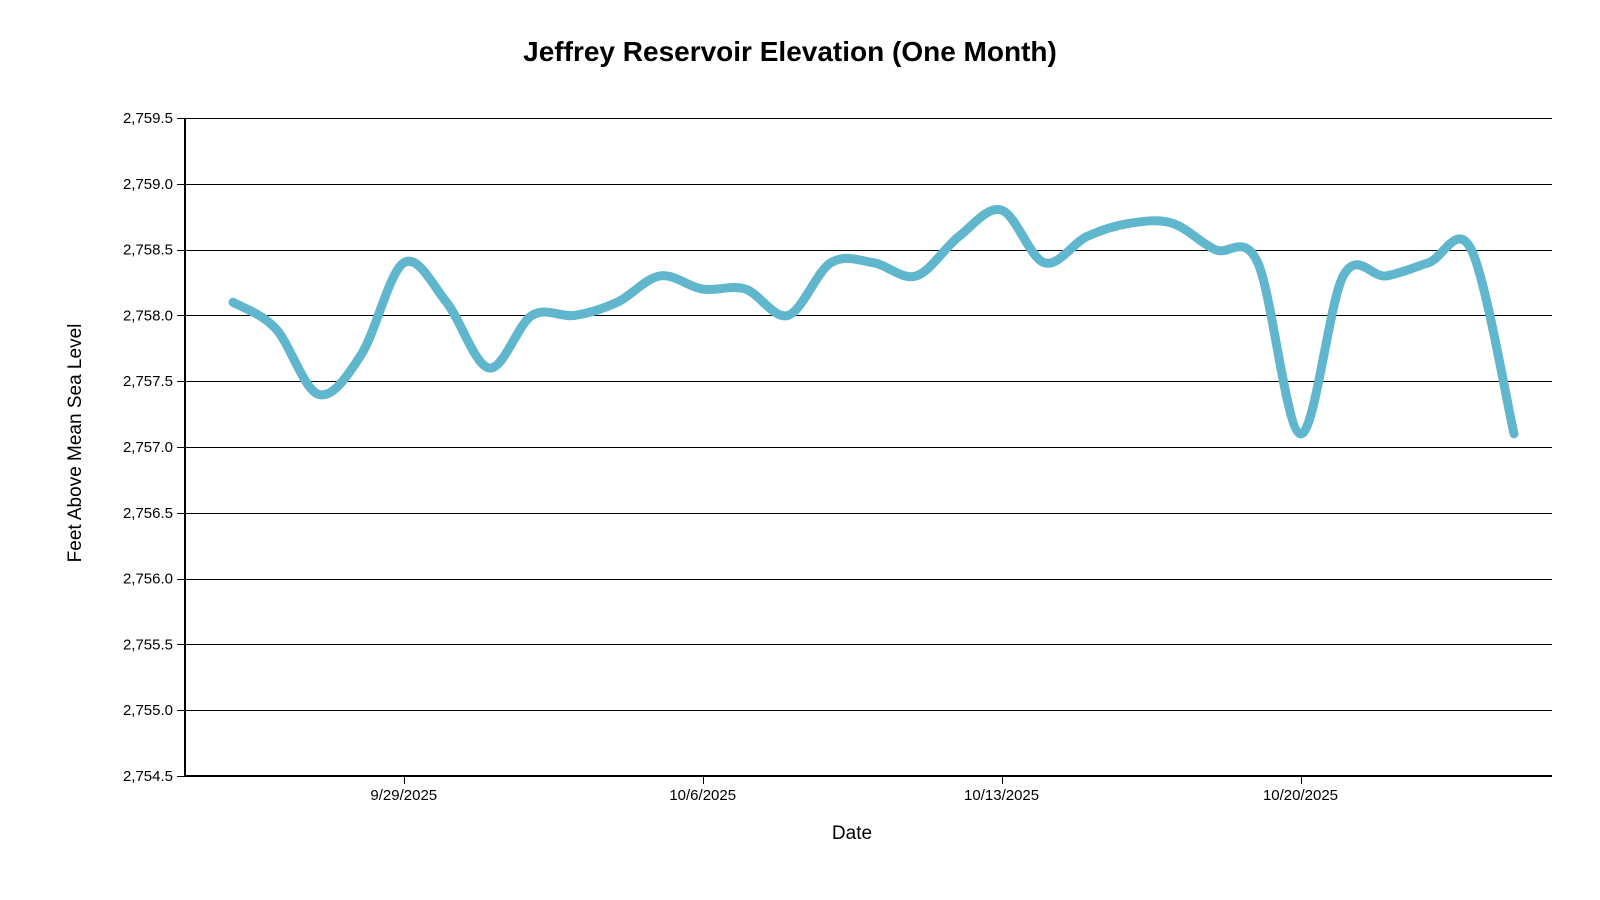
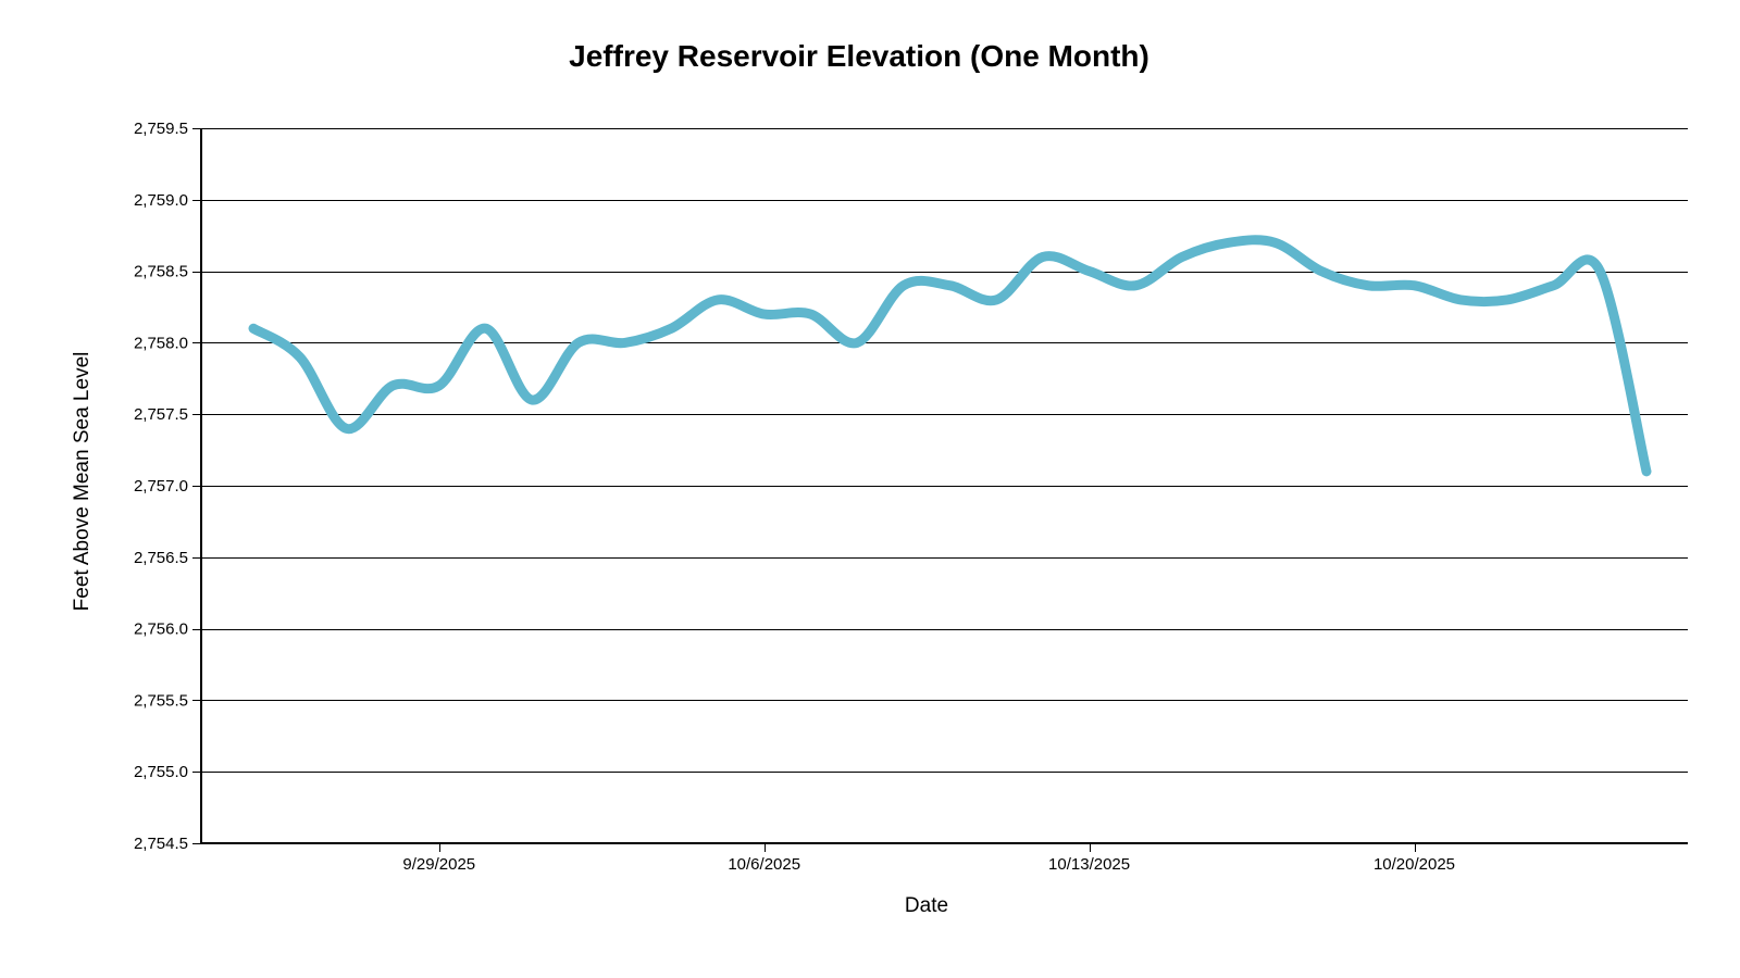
9/29/2025: 2758.4 -> 2757.7
10/13/2025: 2758.8 -> 2758.5
10/20/2025: 2757.1 -> 2758.4
